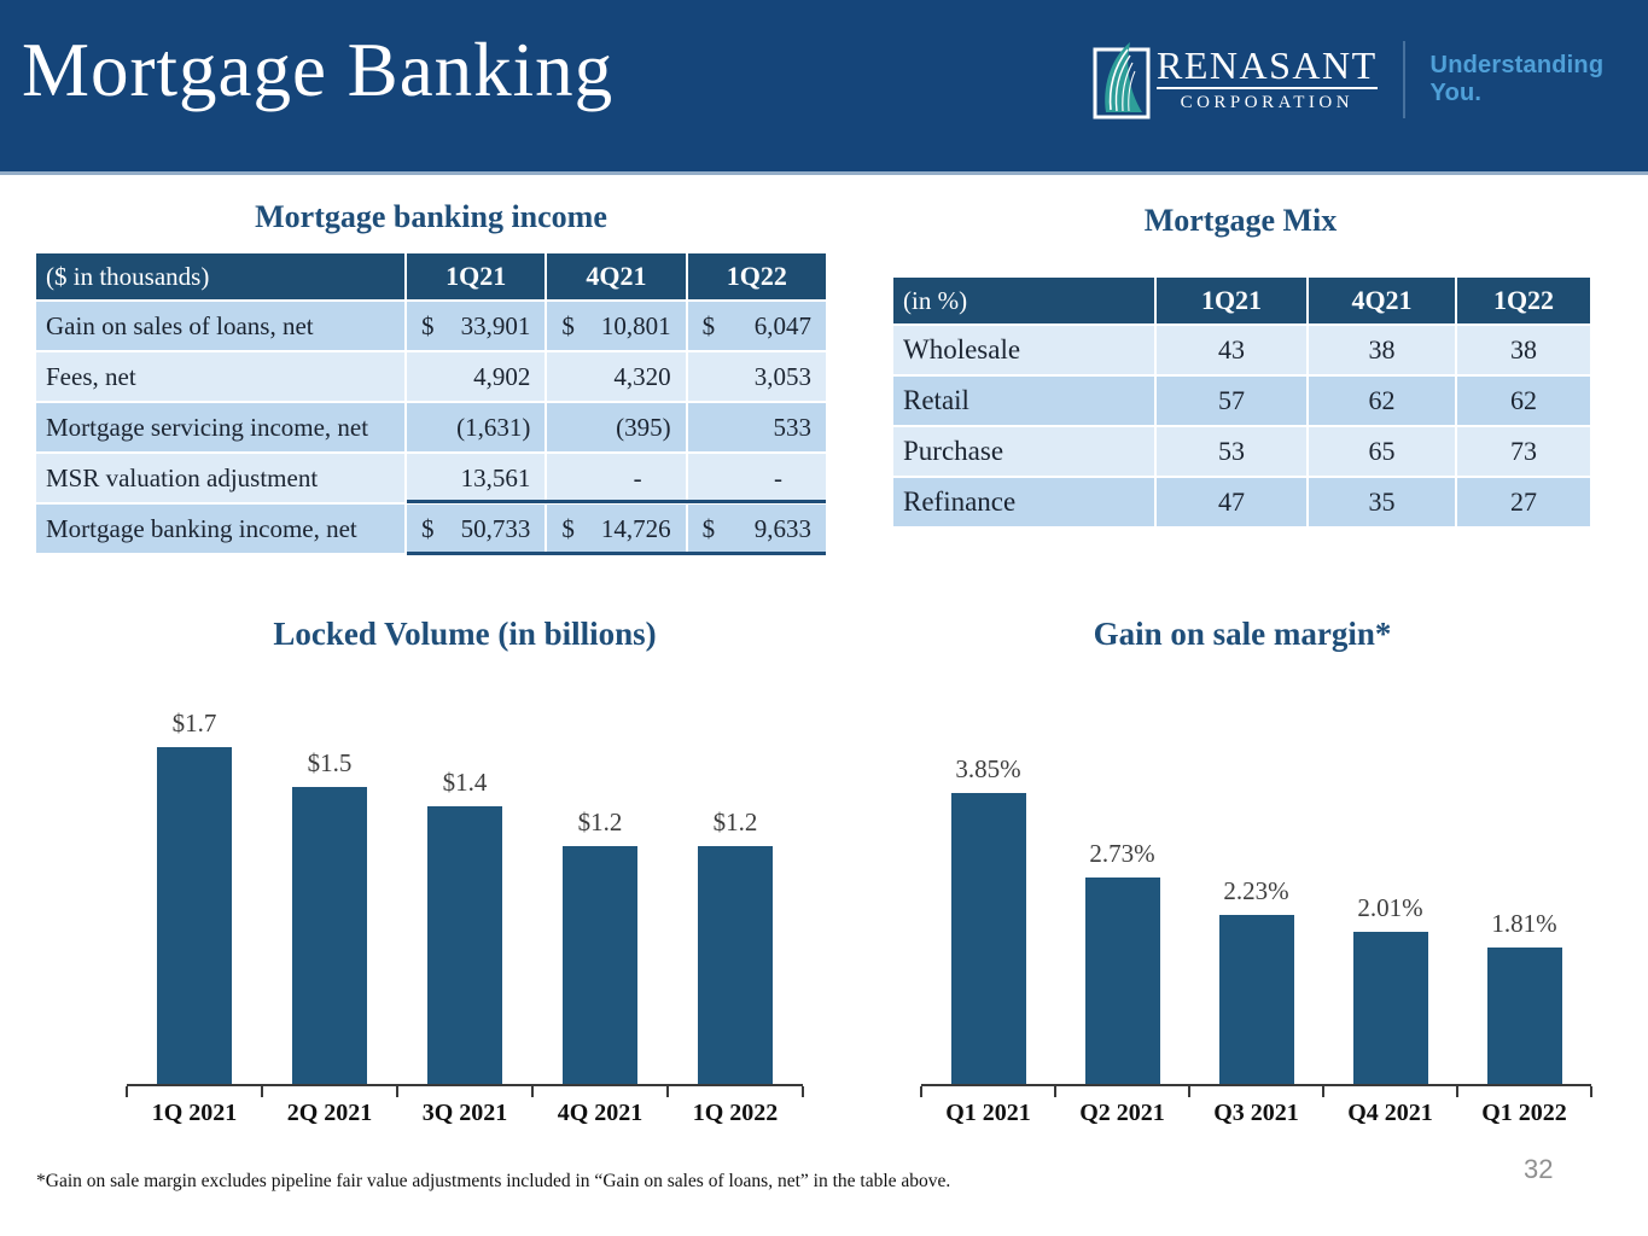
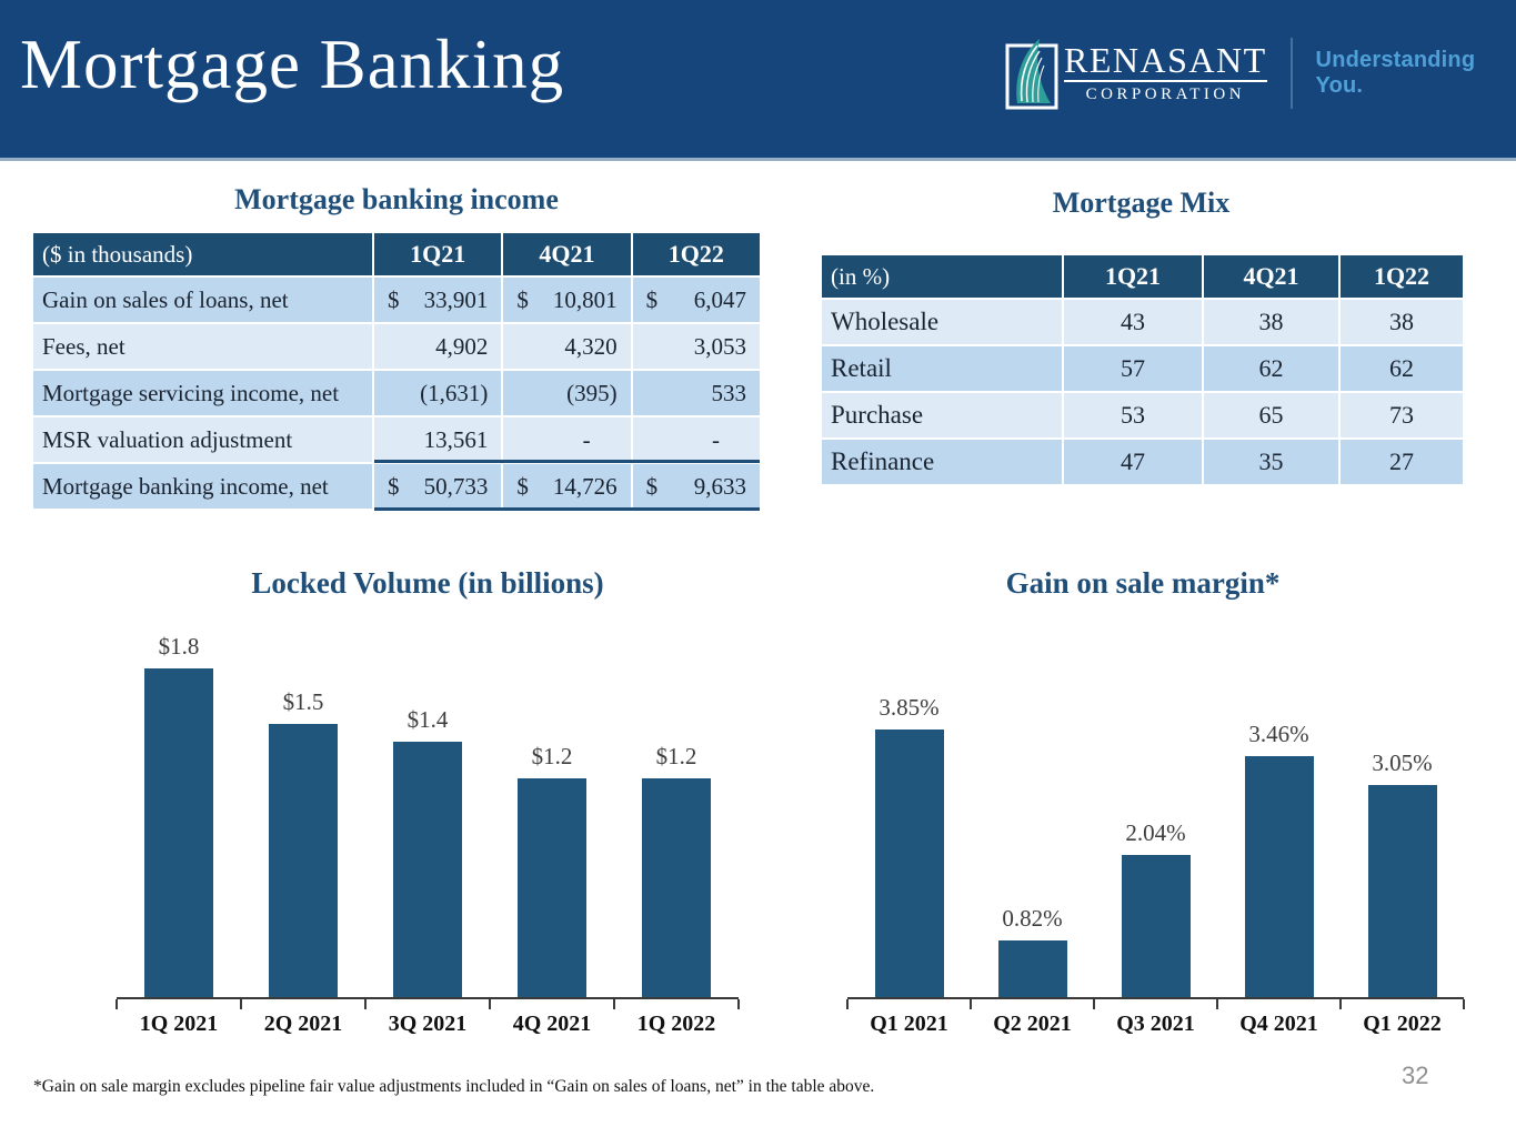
Locked Volume (in billions)/1Q 2021: $1.7 -> $1.8
Gain on sale margin*/Q2 2021: 2.73% -> 0.82%
Gain on sale margin*/Q3 2021: 2.23% -> 2.04%
Gain on sale margin*/Q4 2021: 2.01% -> 3.46%
Gain on sale margin*/Q1 2022: 1.81% -> 3.05%
